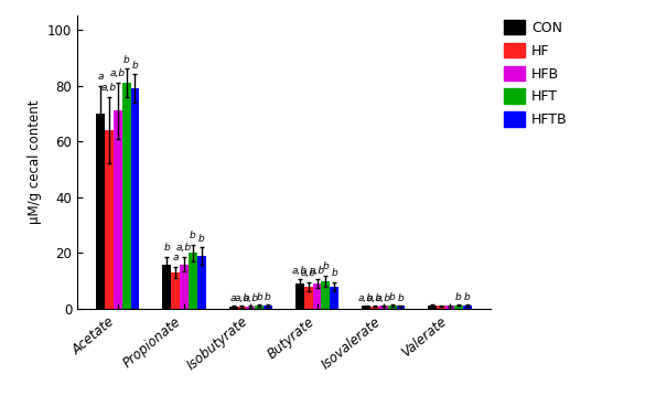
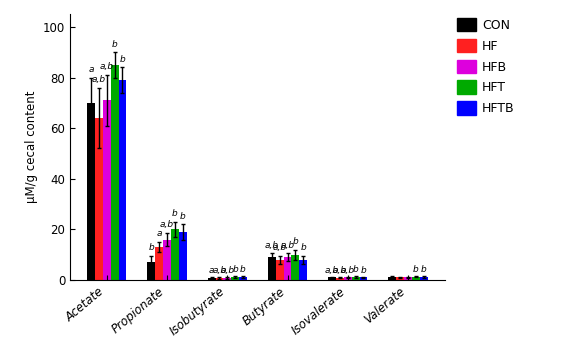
HFT/Acetate: 81.0 -> 85.0
CON/Propionate: 16.0 -> 7.0
